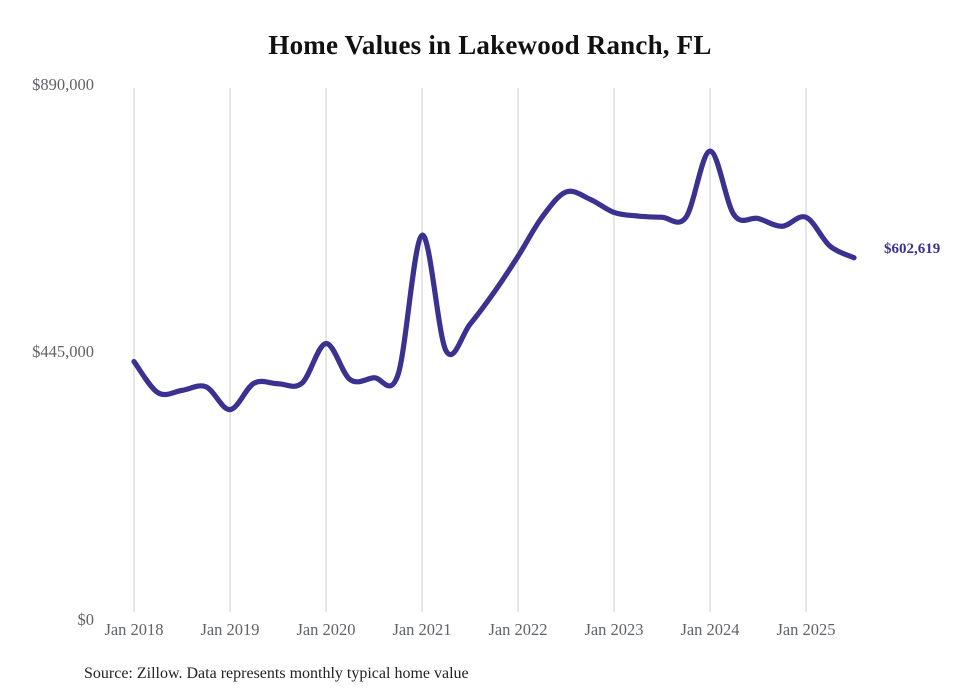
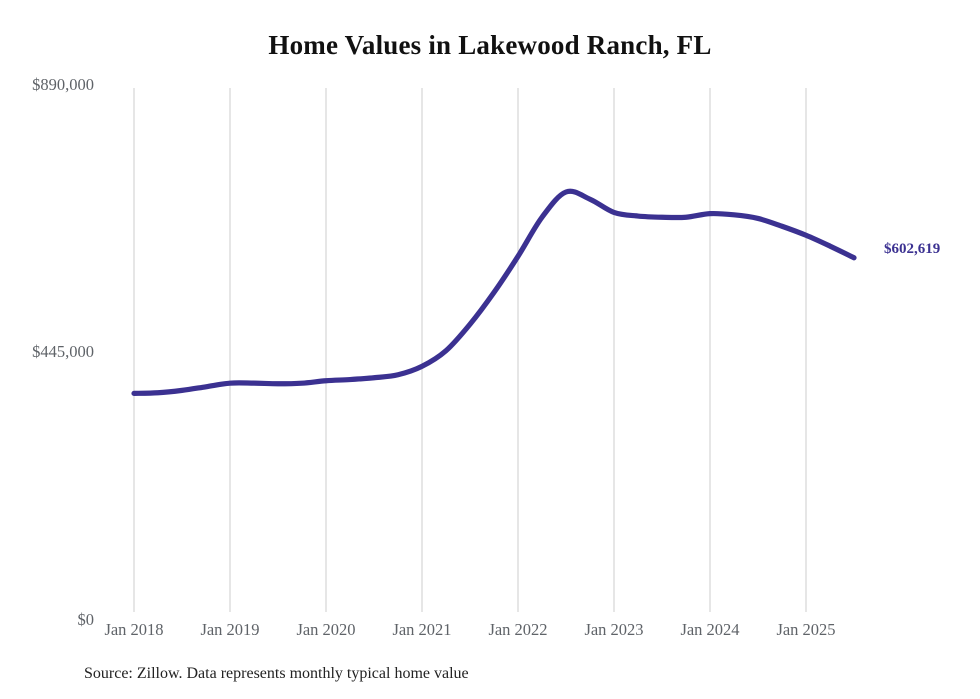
Jan 2018: $430000 -> $380000
Jan 2019: $350000 -> $390000
Jan 2020: $460000 -> $400000
Jan 2021: $640000 -> $420000
Jan 2024: $780000 -> $680000
Jan 2025: $670000 -> $640000
